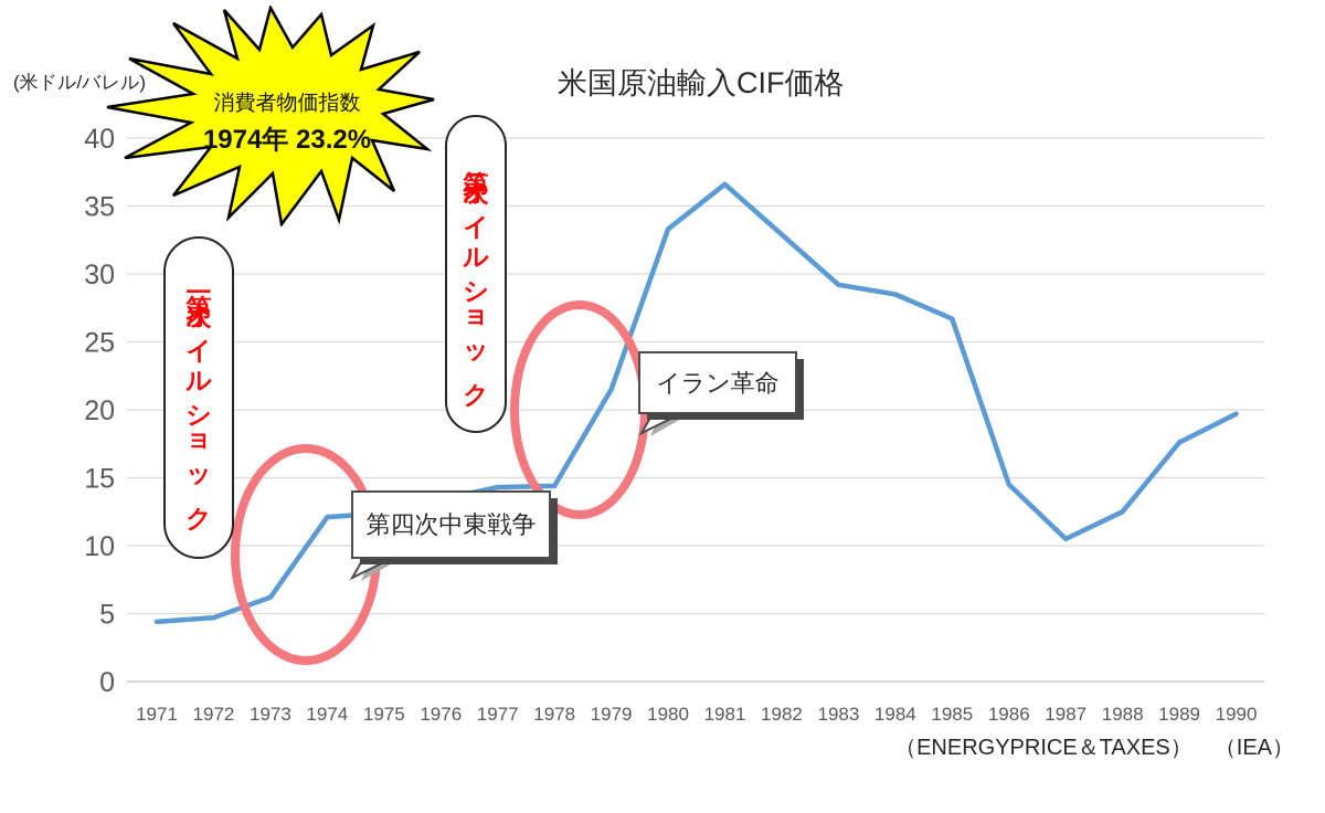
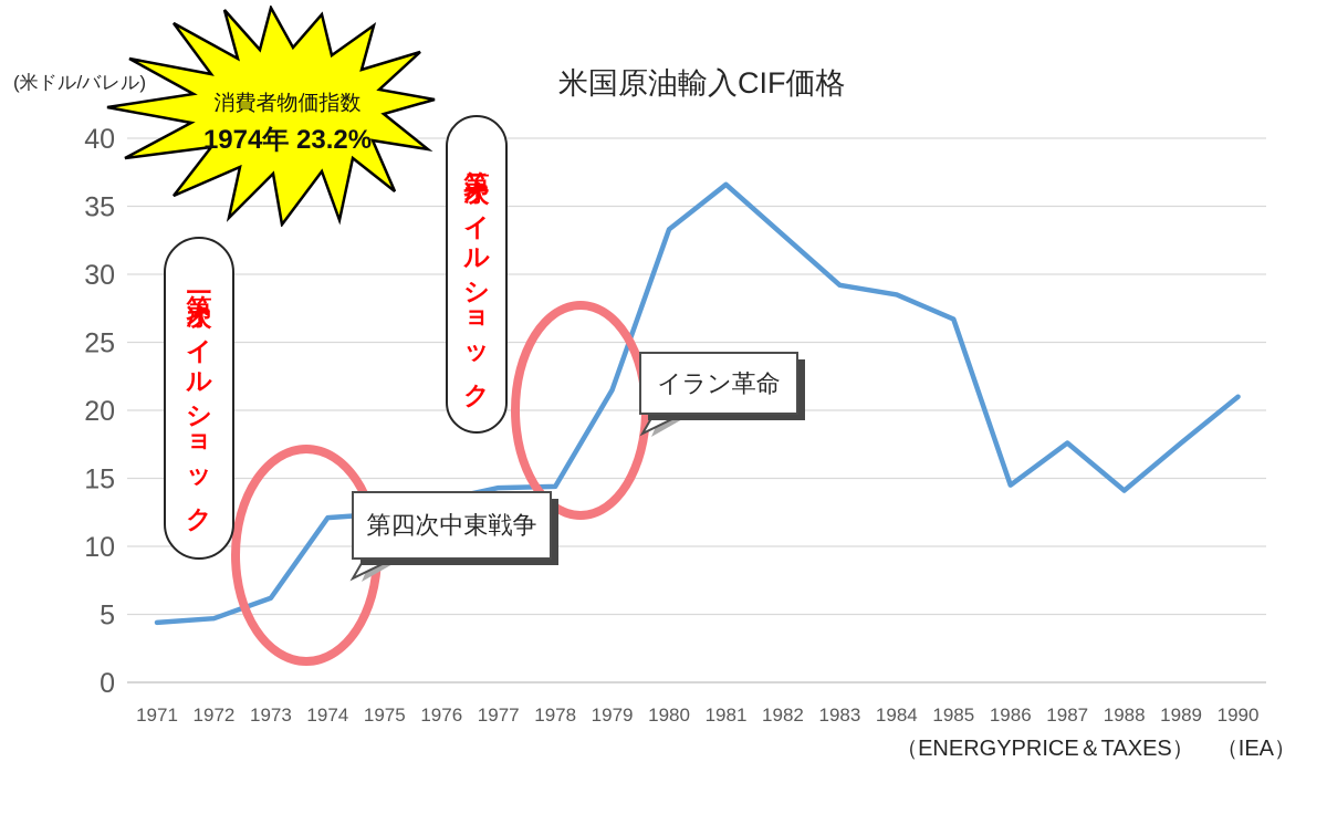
1987: 10.5 -> 17.6
1988: 12.5 -> 14.1
1990: 19.7 -> 21.0
